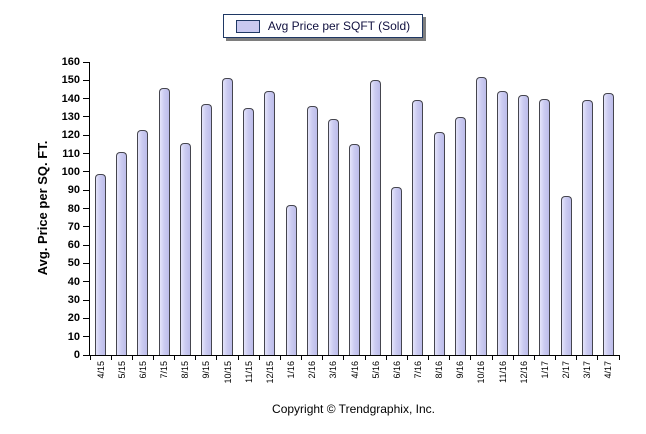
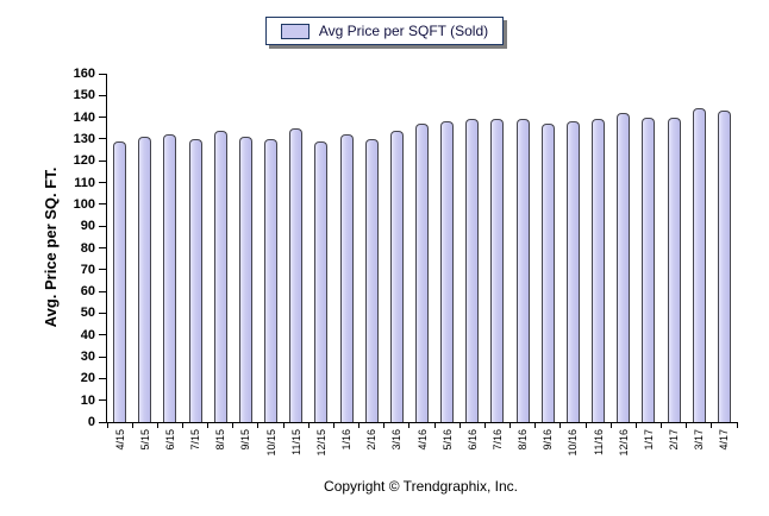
4/15: 99 -> 129
5/15: 111 -> 131
6/15: 123 -> 132
7/15: 146 -> 130
8/15: 116 -> 134
9/15: 137 -> 131
10/15: 151 -> 130
12/15: 144 -> 129
1/16: 82 -> 132
2/16: 136 -> 130
3/16: 129 -> 134
4/16: 115 -> 137
5/16: 150 -> 138
6/16: 92 -> 139
8/16: 122 -> 139
9/16: 130 -> 137
10/16: 152 -> 138
11/16: 144 -> 139
2/17: 87 -> 140
3/17: 139 -> 144
